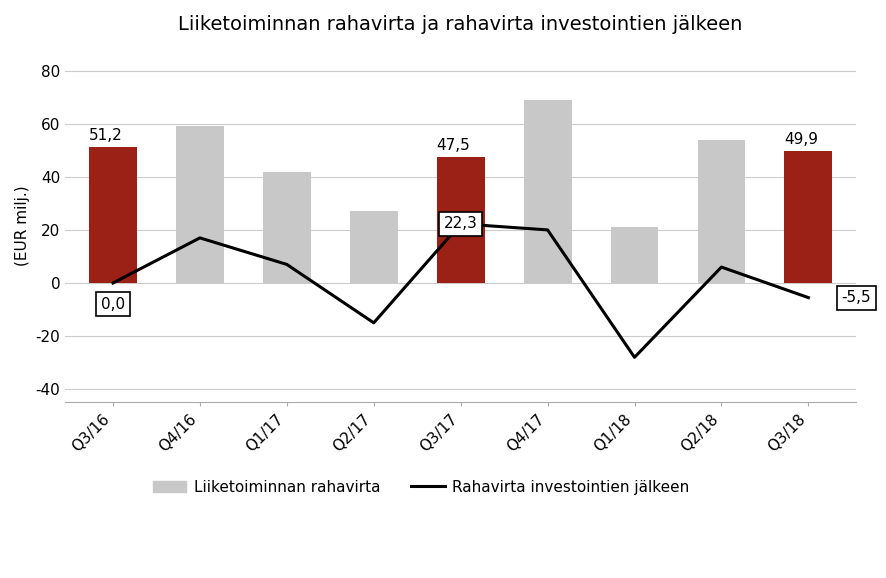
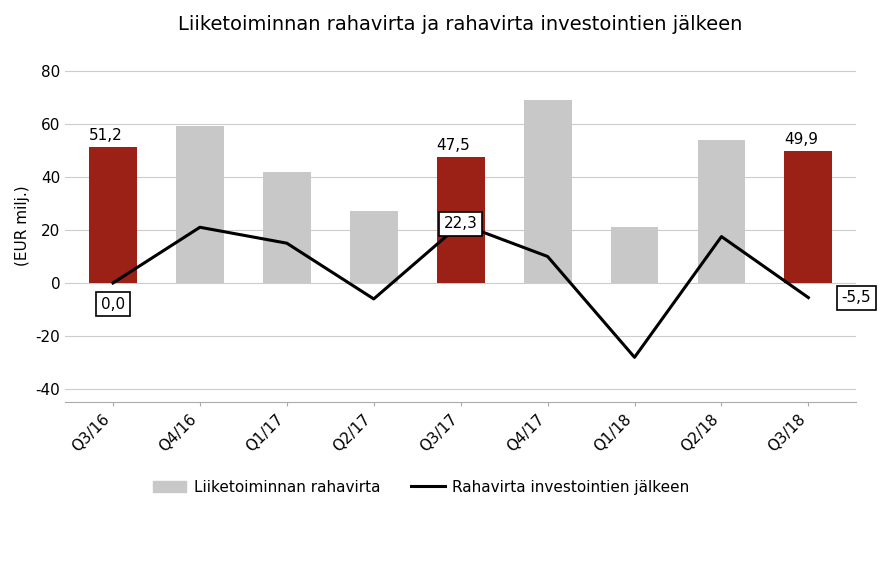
Rahavirta investointien jälkeen/Q4/16: 17.0 -> 21.0
Rahavirta investointien jälkeen/Q1/17: 7.0 -> 15.0
Rahavirta investointien jälkeen/Q2/17: -15.0 -> -6.0
Rahavirta investointien jälkeen/Q4/17: 20.0 -> 10.0
Rahavirta investointien jälkeen/Q2/18: 6.0 -> 17.5
